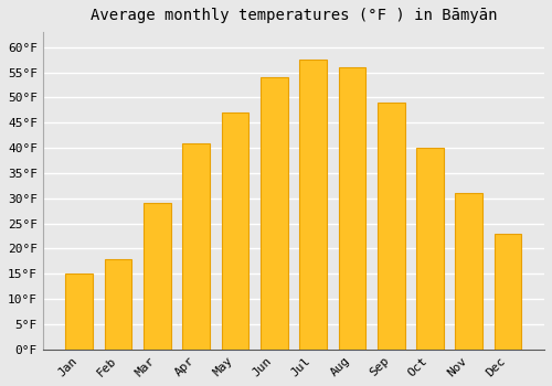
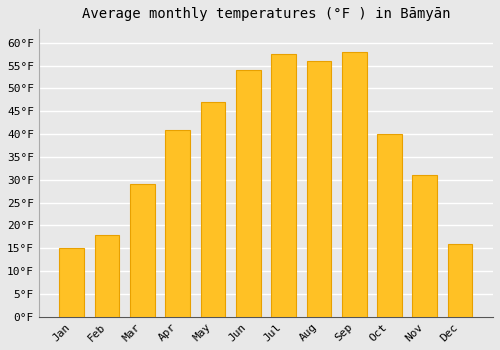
Sep: 49.0°F -> 58.0°F
Dec: 23.0°F -> 16.0°F
